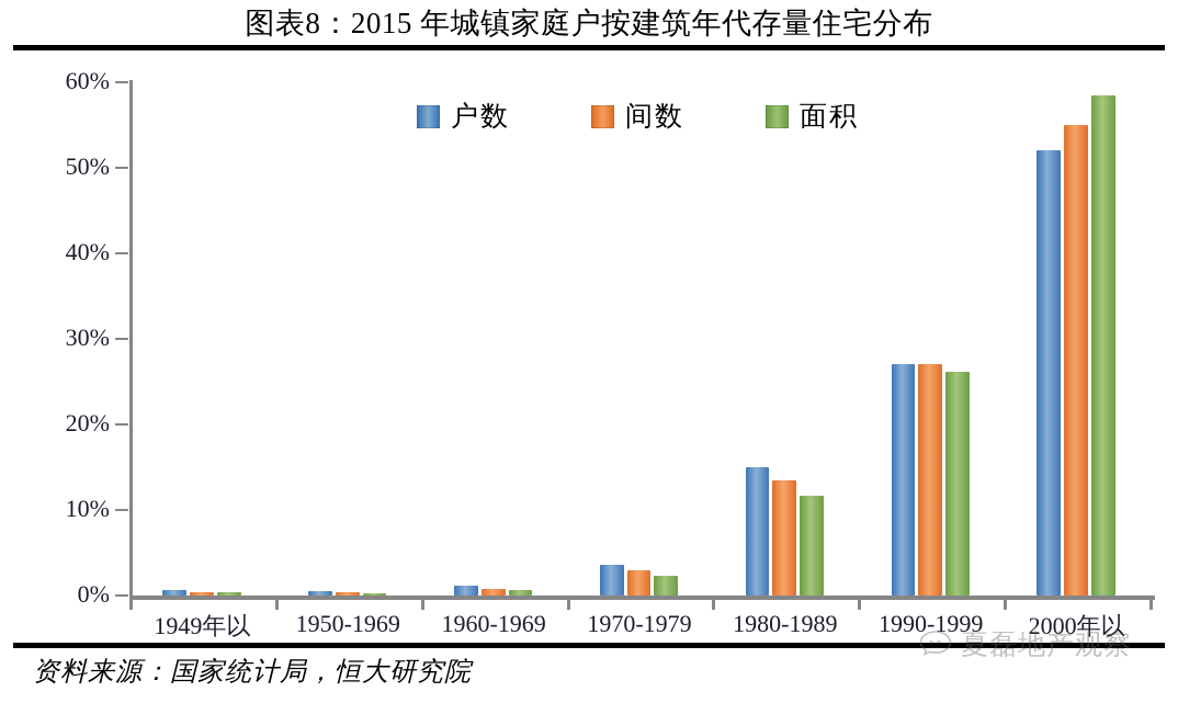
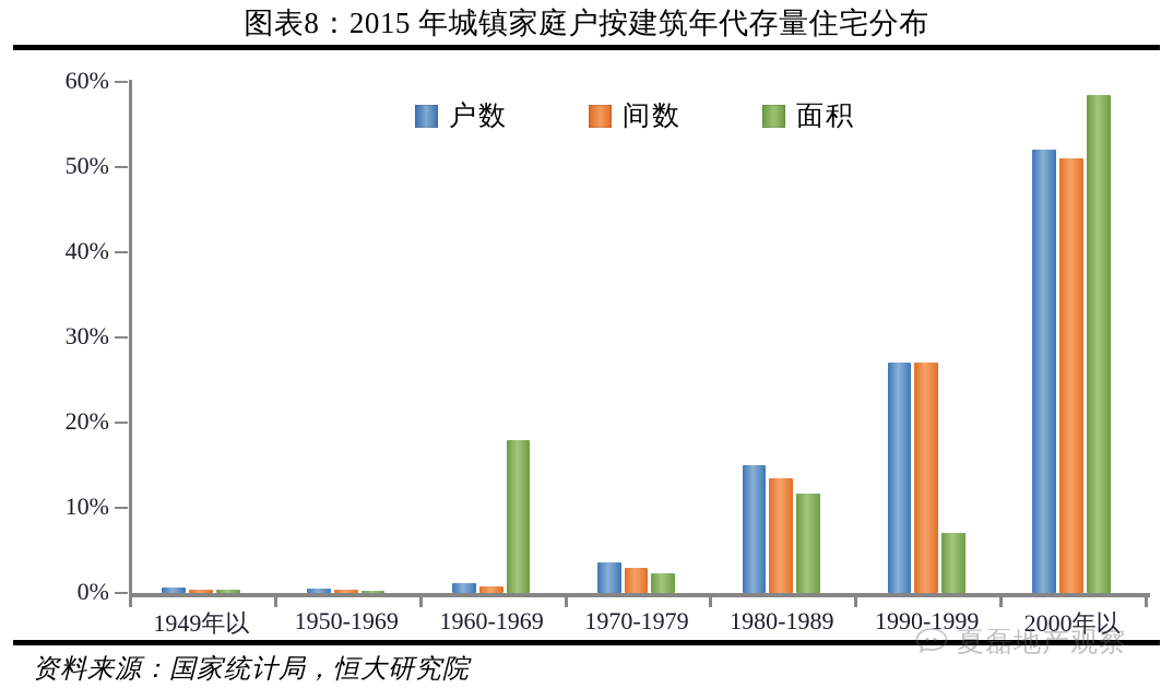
面积/1960-1969: 1% -> 18%
面积/1990-1999: 26% -> 7%
间数/2000年以: 55% -> 51%
